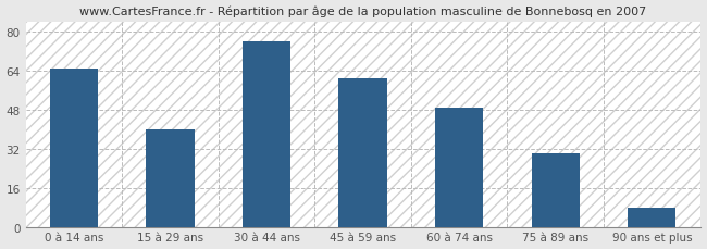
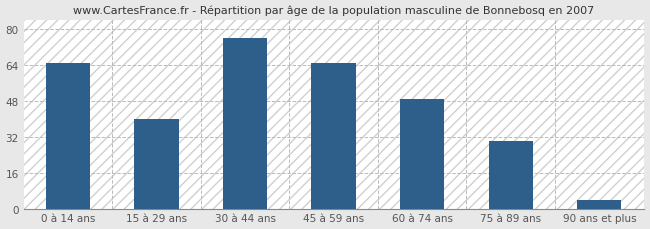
45 à 59 ans: 61 -> 65
90 ans et plus: 8 -> 4
